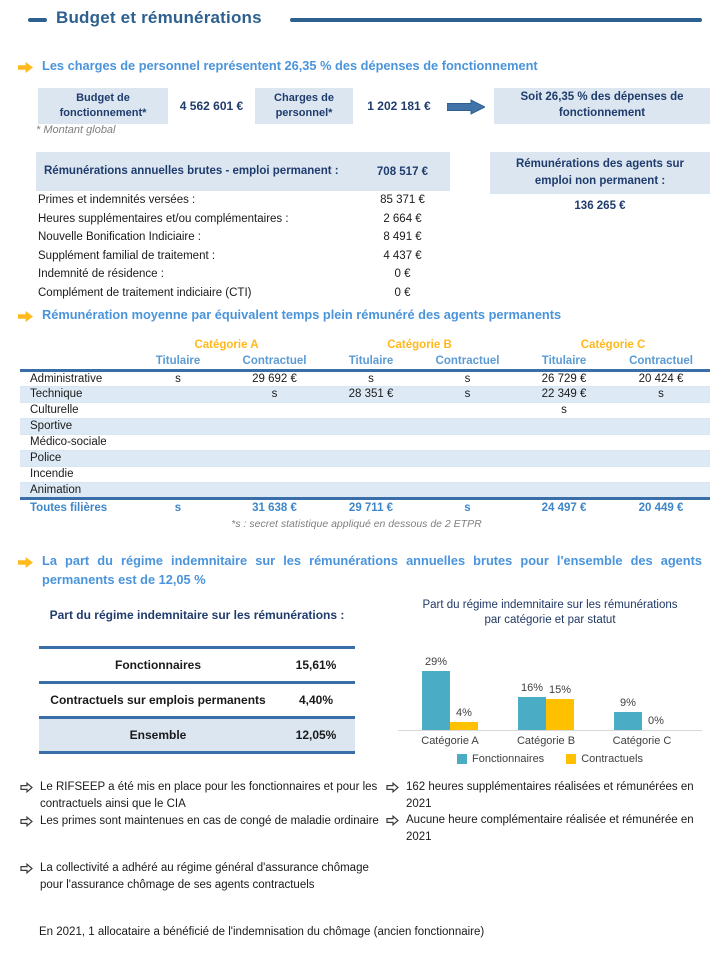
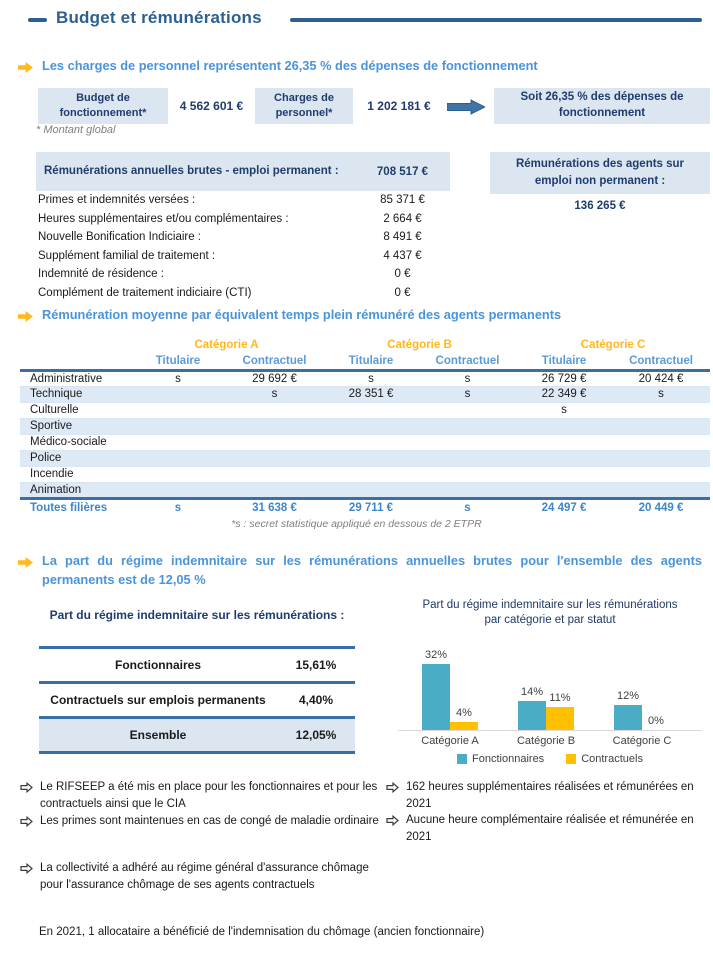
Fonctionnaires/Catégorie A: 29% -> 32%
Fonctionnaires/Catégorie B: 16% -> 14%
Contractuels/Catégorie B: 15% -> 11%
Fonctionnaires/Catégorie C: 9% -> 12%
